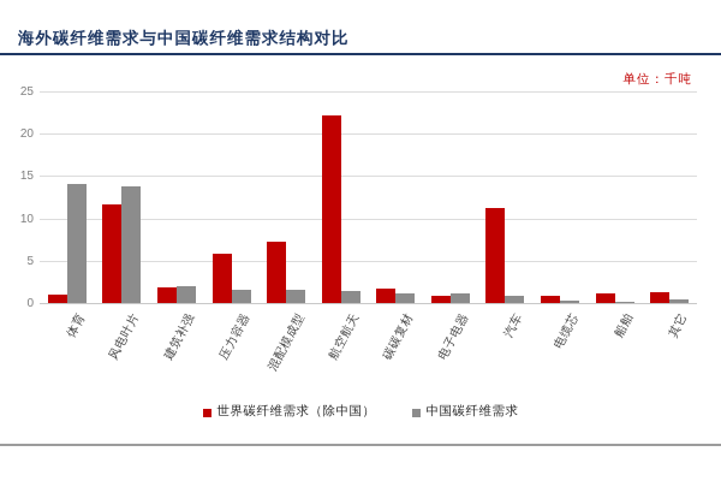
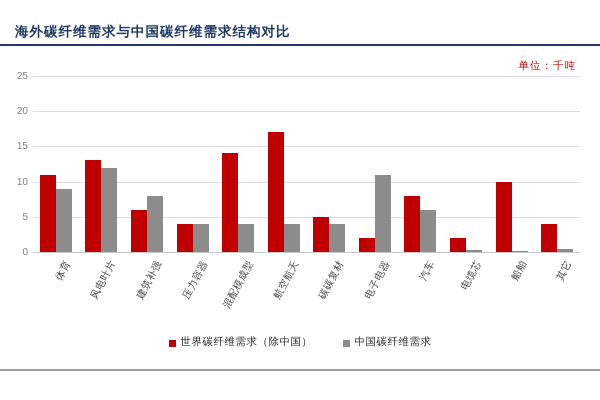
世界碳纤维需求（除中国）/体育: 1 -> 11
中国碳纤维需求/体育: 14 -> 9
世界碳纤维需求（除中国）/风电叶片: 12 -> 13
中国碳纤维需求/风电叶片: 14 -> 12
世界碳纤维需求（除中国）/建筑补强: 2 -> 6
中国碳纤维需求/建筑补强: 2 -> 8
世界碳纤维需求（除中国）/压力容器: 6 -> 4
中国碳纤维需求/压力容器: 2 -> 4
世界碳纤维需求（除中国）/混配模成型: 7 -> 14
中国碳纤维需求/混配模成型: 2 -> 4
世界碳纤维需求（除中国）/航空航天: 22 -> 17
中国碳纤维需求/航空航天: 1 -> 4
世界碳纤维需求（除中国）/碳碳复材: 2 -> 5
中国碳纤维需求/碳碳复材: 1 -> 4
世界碳纤维需求（除中国）/电子电器: 1 -> 2
中国碳纤维需求/电子电器: 1 -> 11
世界碳纤维需求（除中国）/汽车: 11 -> 8
中国碳纤维需求/汽车: 1 -> 6
世界碳纤维需求（除中国）/电缆芯: 1 -> 2
世界碳纤维需求（除中国）/船舶: 1 -> 10
世界碳纤维需求（除中国）/其它: 1 -> 4
